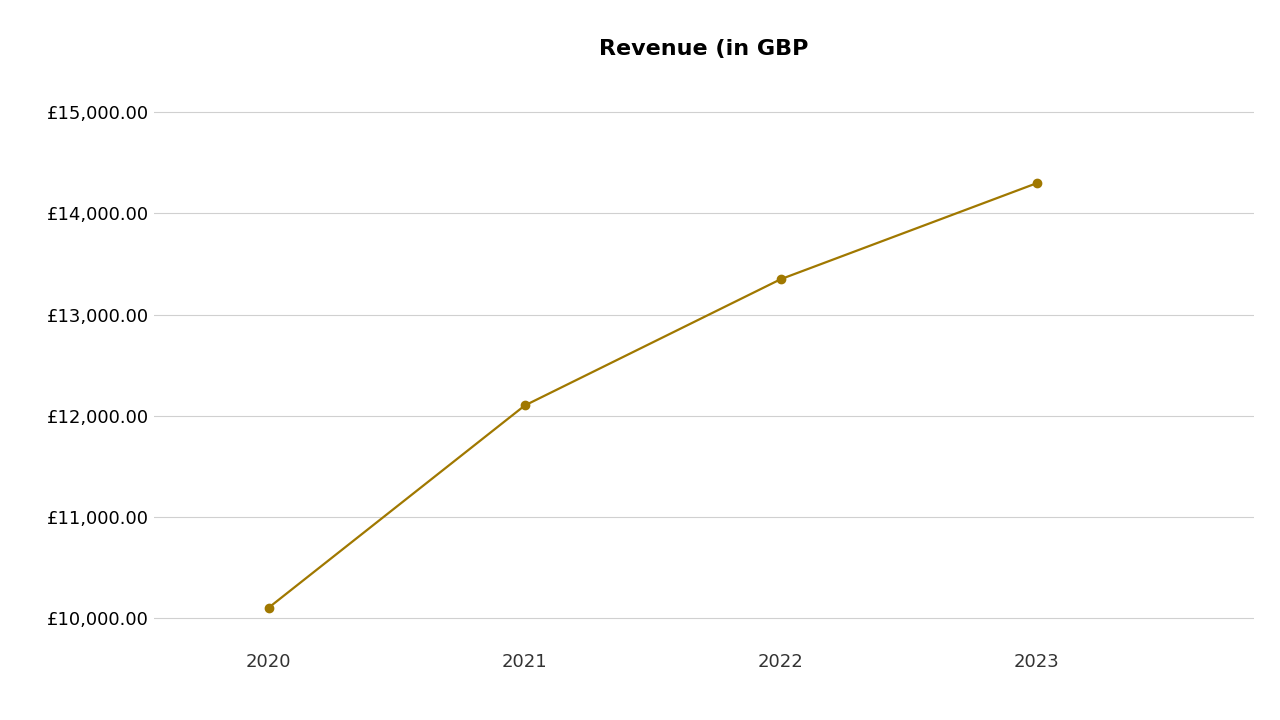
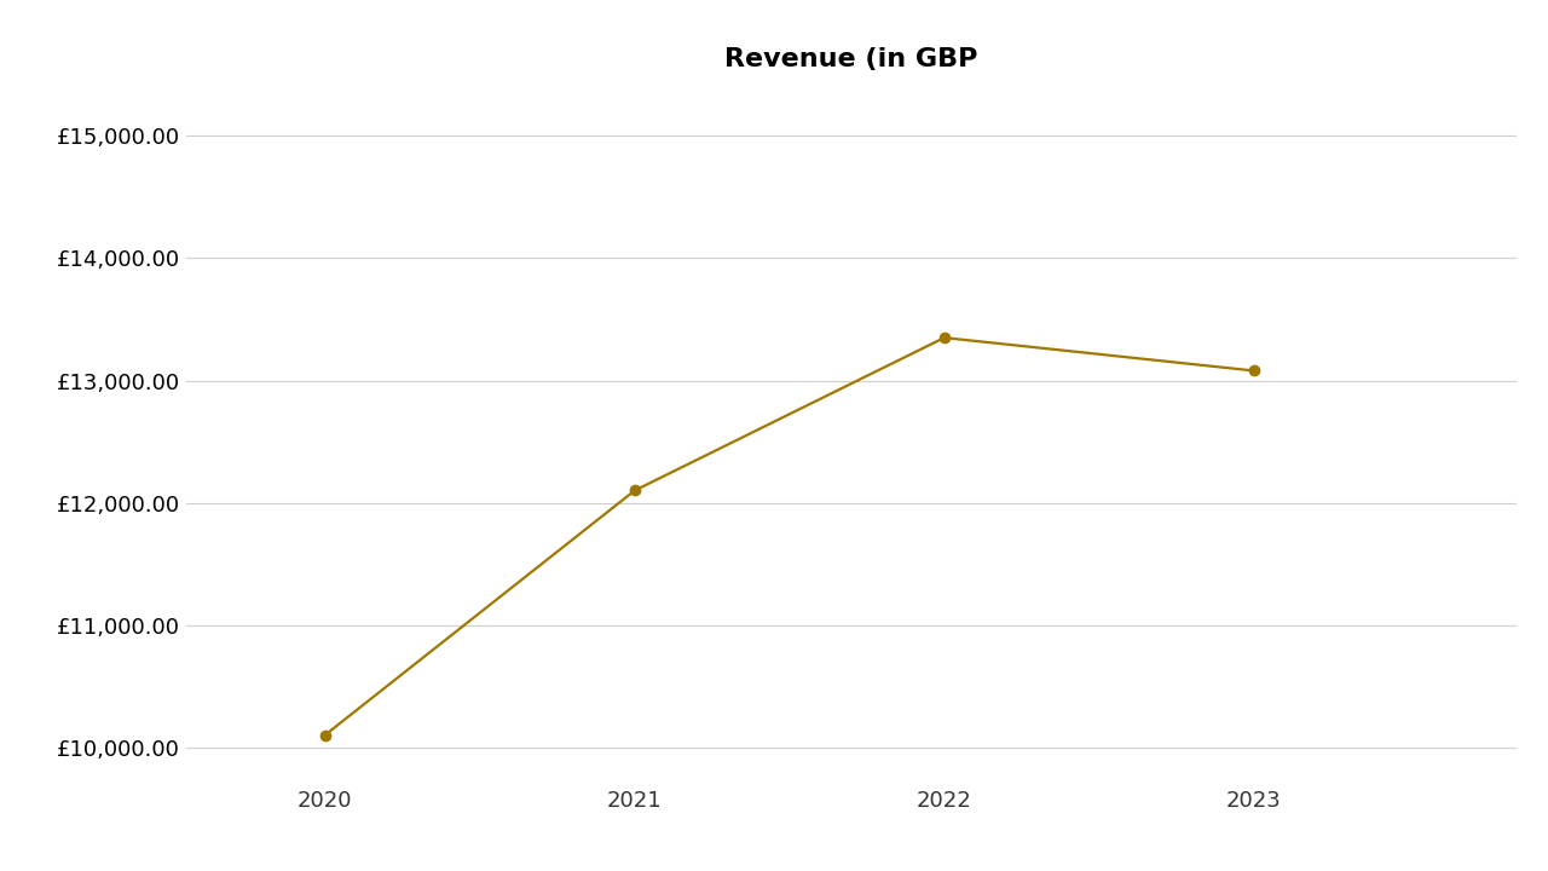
2023: £14,300 -> £13,080
